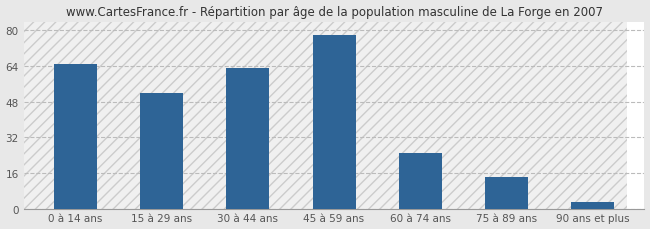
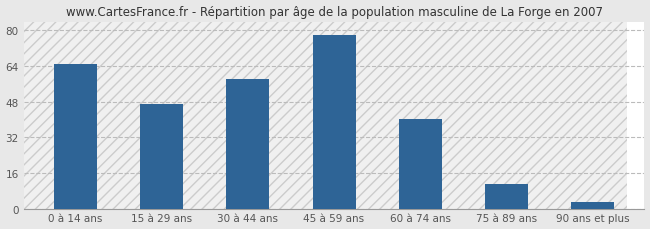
15 à 29 ans: 52 -> 47
30 à 44 ans: 63 -> 58
60 à 74 ans: 25 -> 40
75 à 89 ans: 14 -> 11
